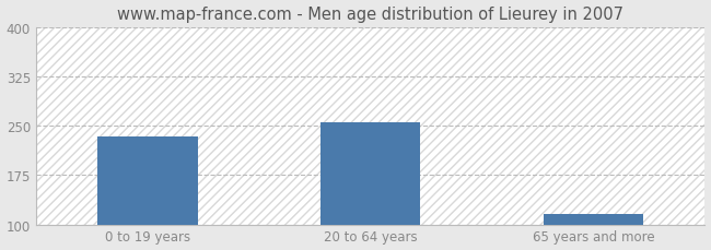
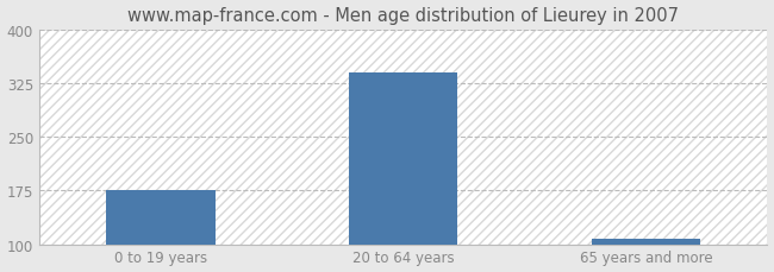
0 to 19 years: 234 -> 175
20 to 64 years: 256 -> 340
65 years and more: 116 -> 107
